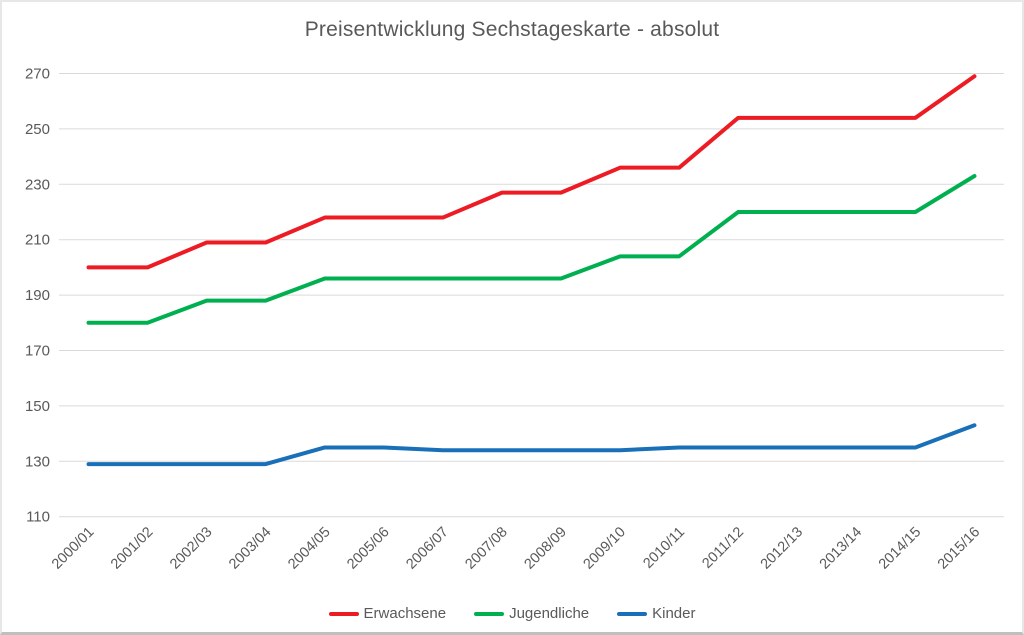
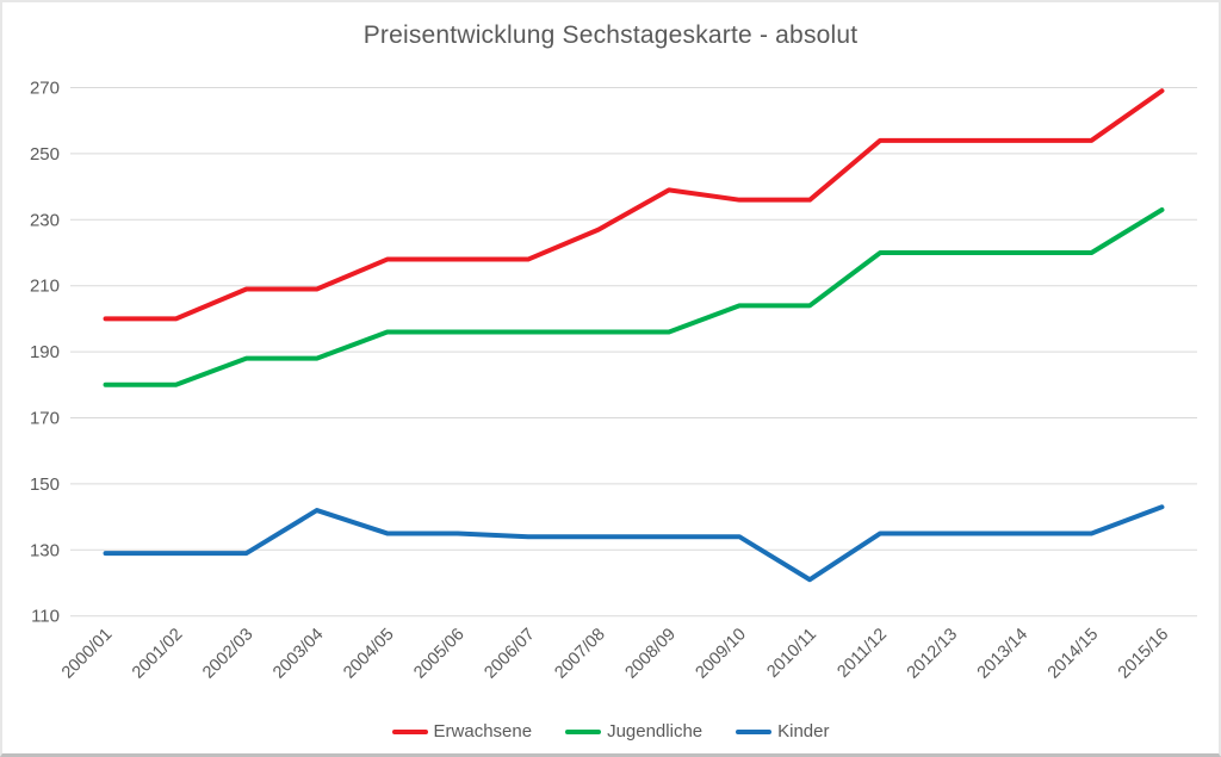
Kinder/2003/04: 129 -> 142
Erwachsene/2008/09: 227 -> 239
Kinder/2010/11: 135 -> 121
